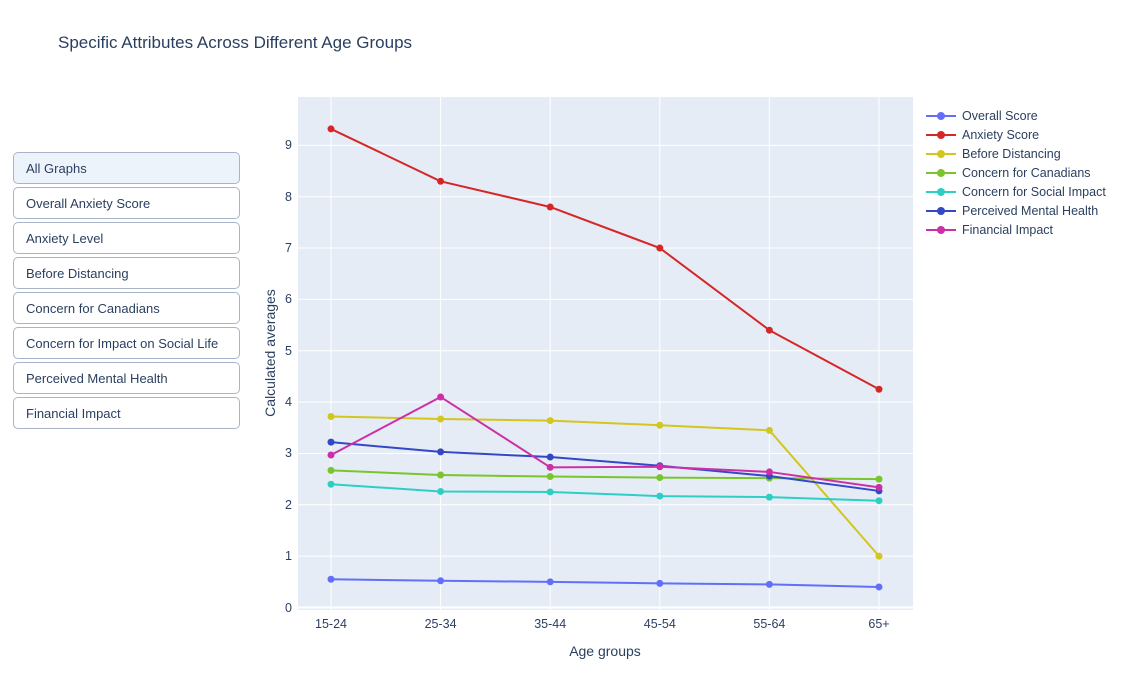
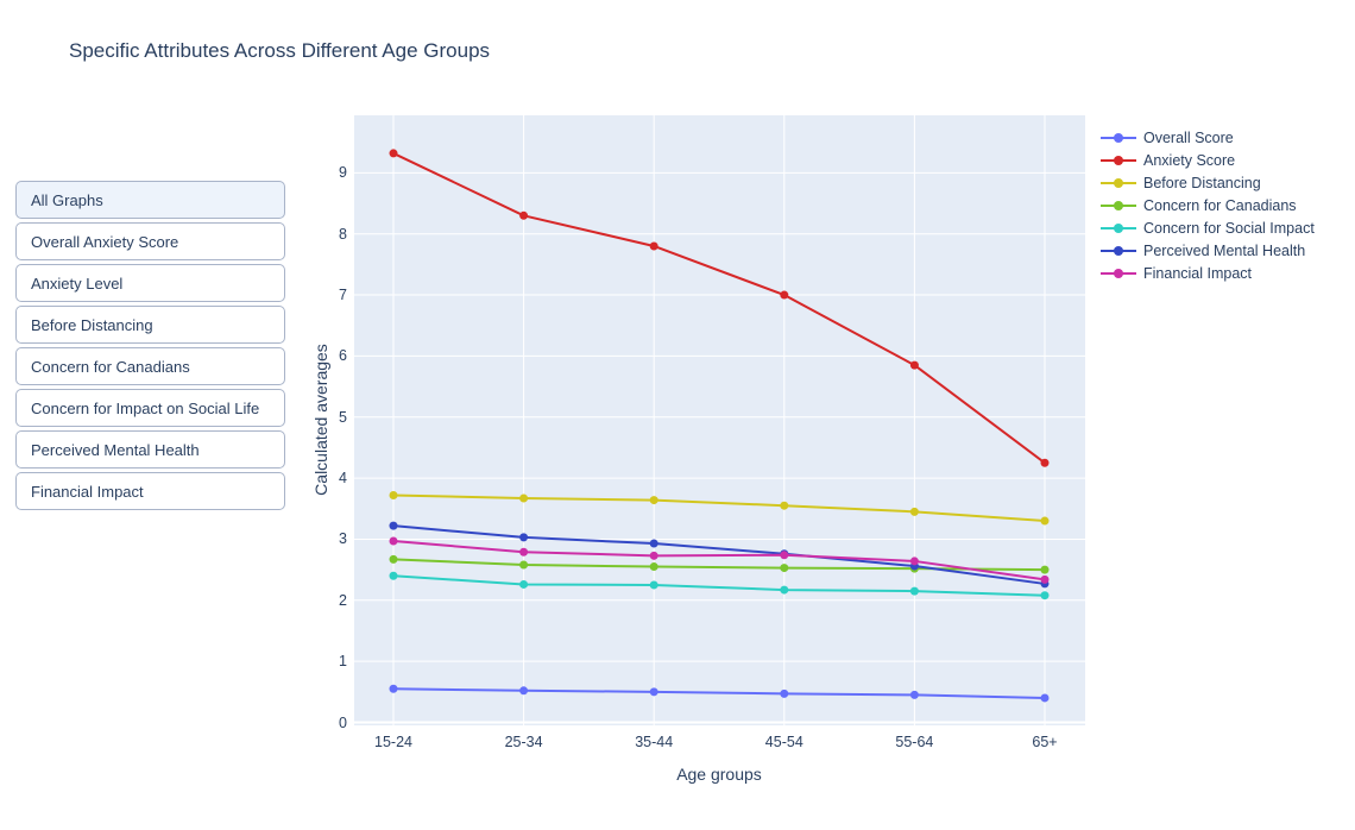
Financial Impact/25-34: 4.1 -> 2.8
Anxiety Score/55-64: 5.4 -> 5.8
Before Distancing/65+: 1.0 -> 3.3
